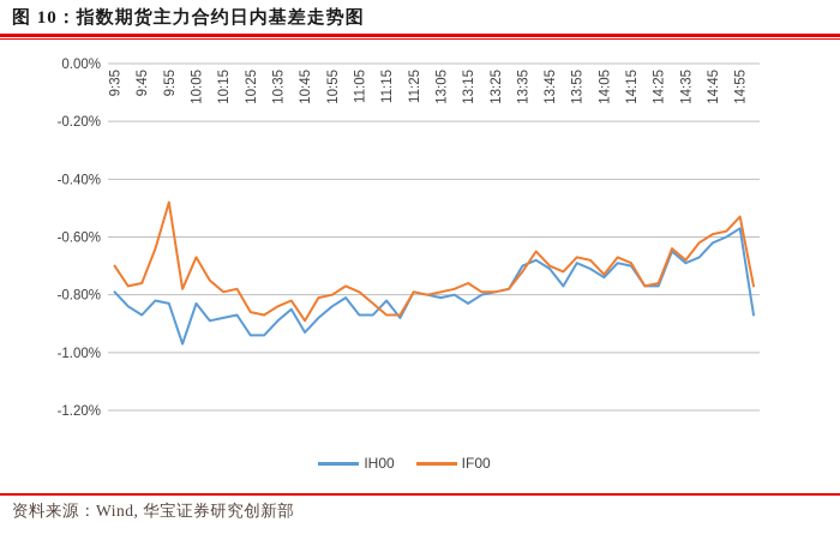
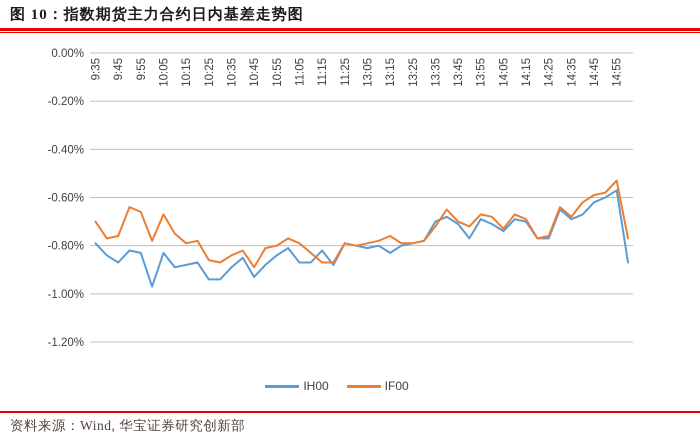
IF00/9:55: -0.48% -> -0.66%
